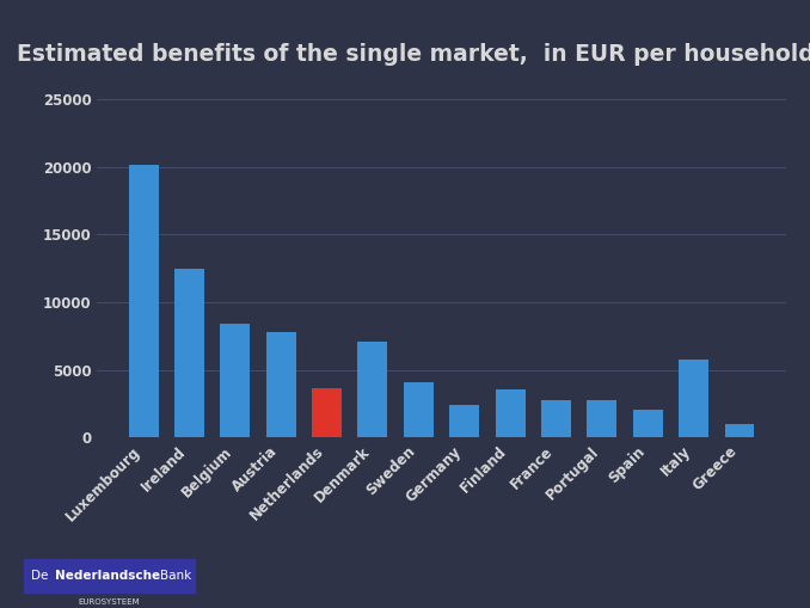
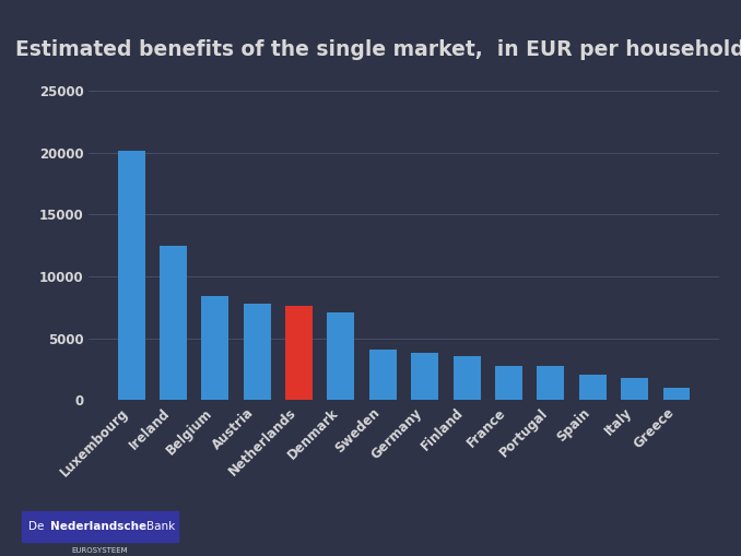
Netherlands: 3700 -> 7600
Germany: 2400 -> 3800
Italy: 5800 -> 1800
